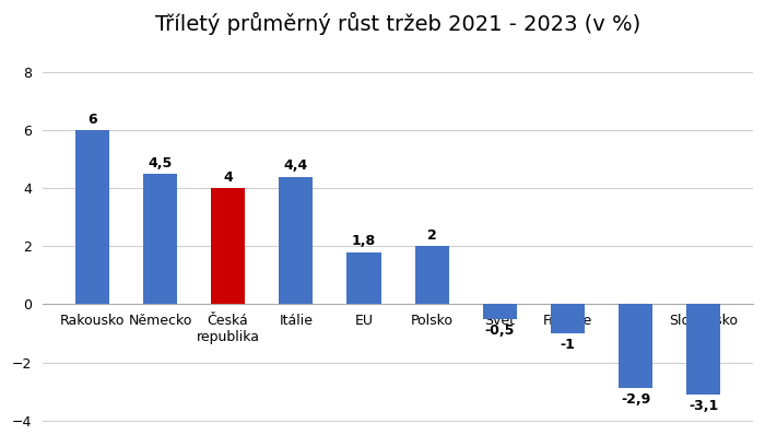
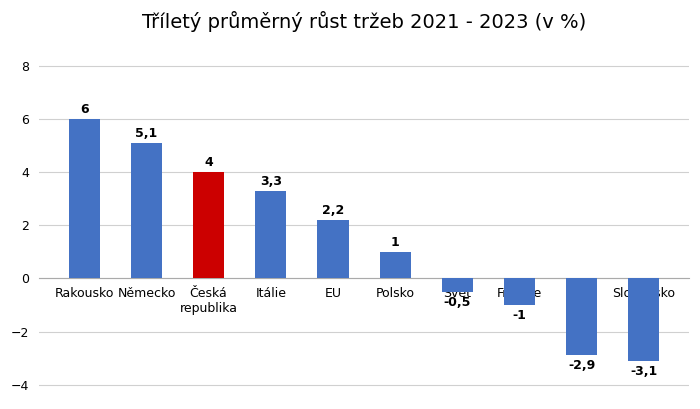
Německo: 4,5 -> 5,1
Itálie: 4,4 -> 3,3
EU: 1,8 -> 2,2
Polsko: 2 -> 1
